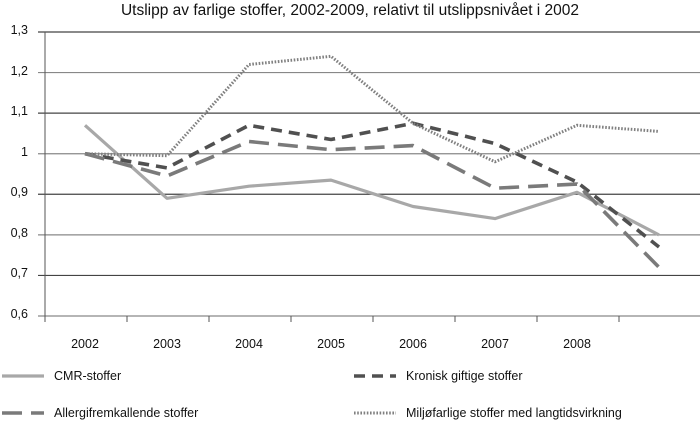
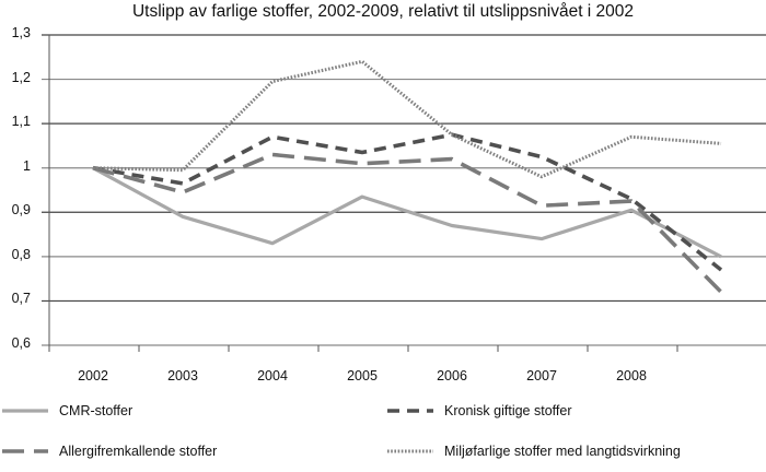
CMR-stoffer/2002: 1,07 -> 1,00
CMR-stoffer/2004: 0,92 -> 0,83
Miljøfarlige stoffer med langtidsvirkning/2004: 1,22 -> 1,20
